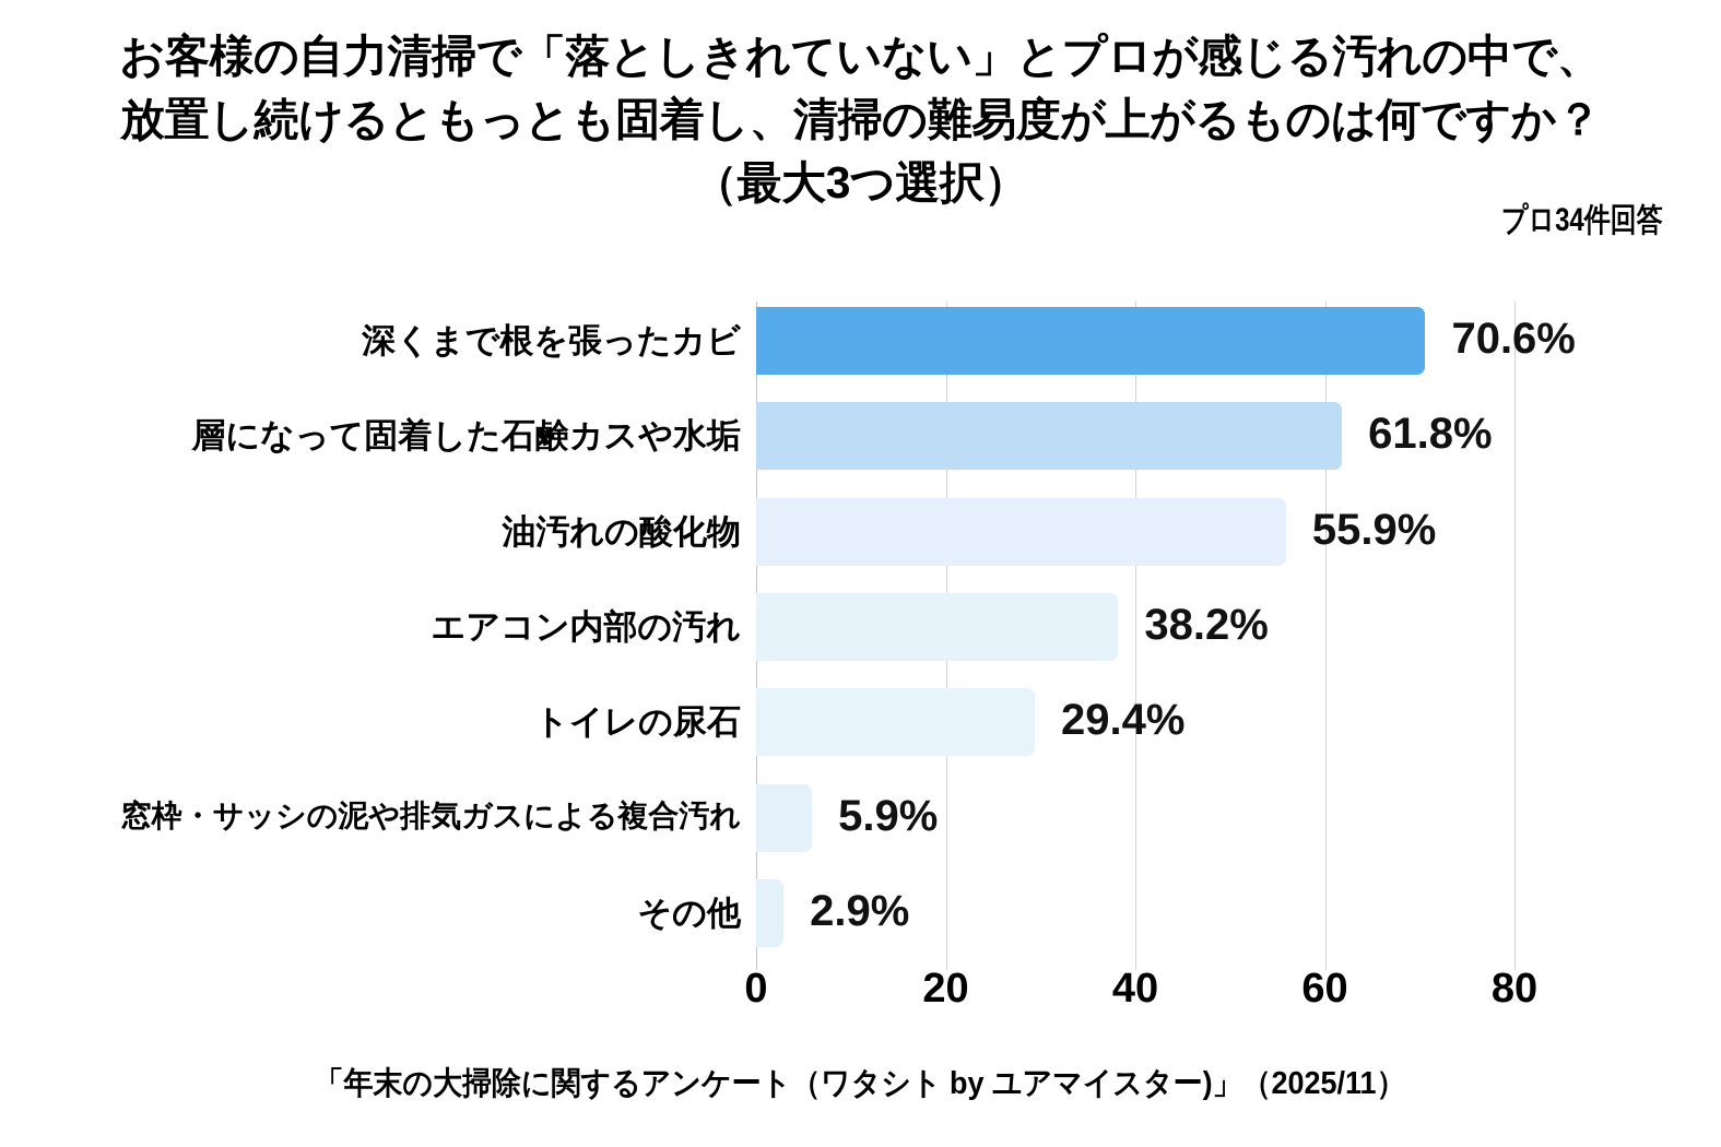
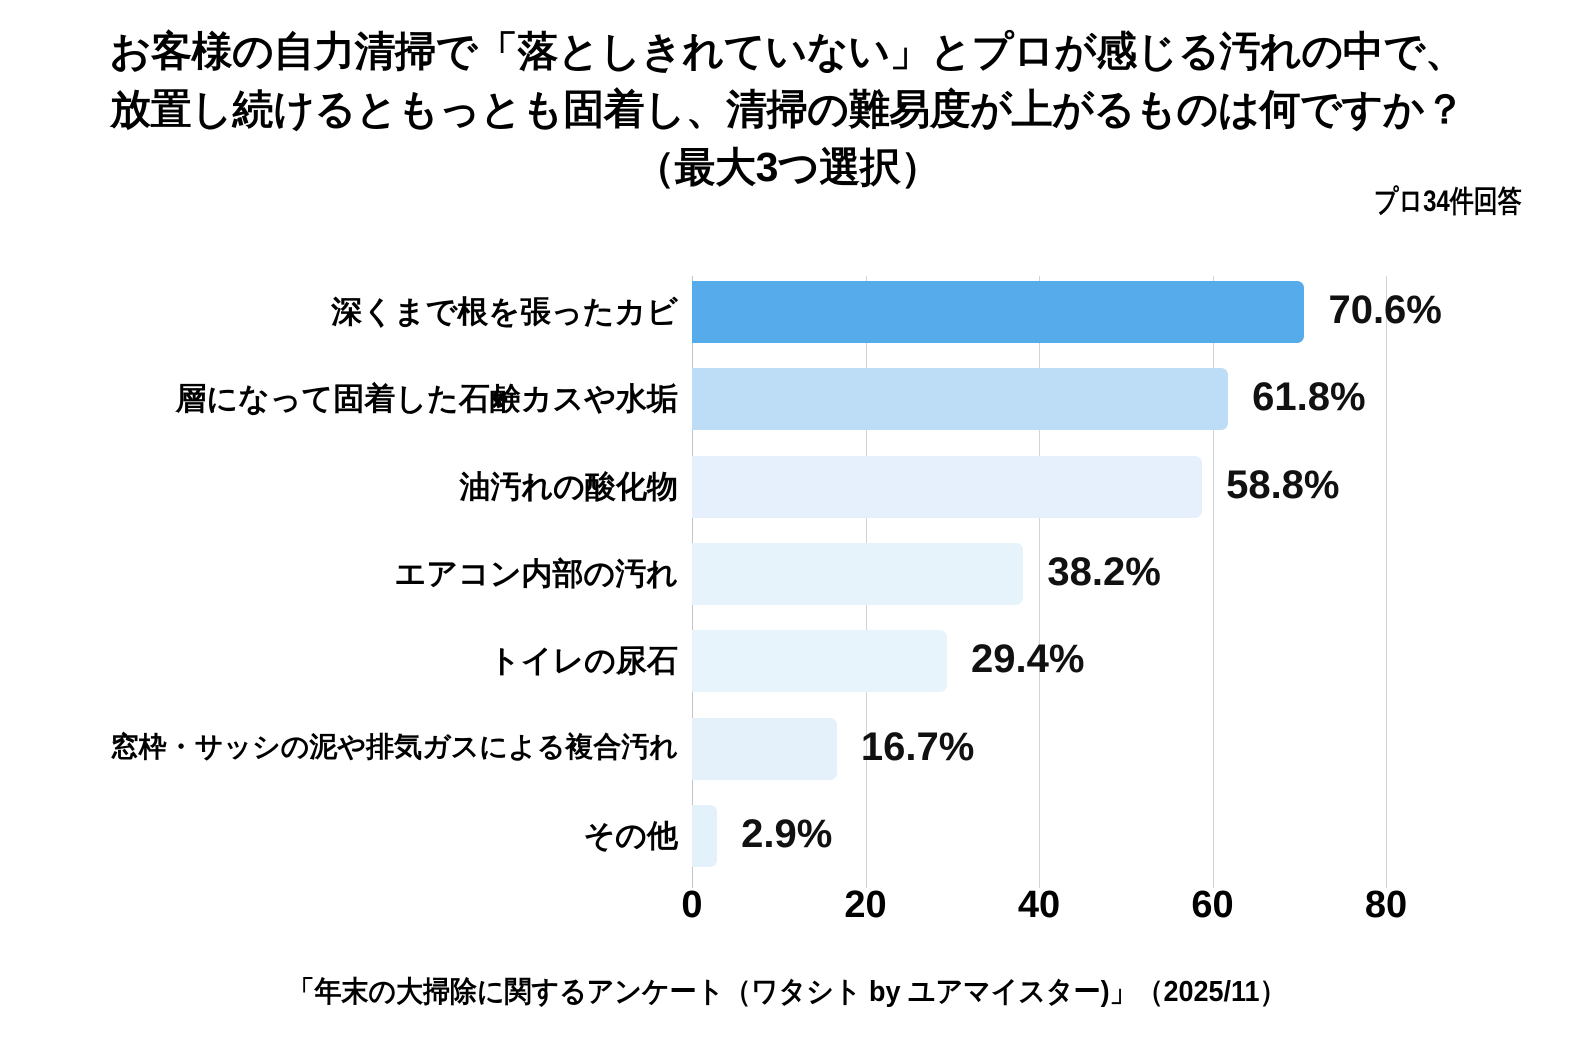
油汚れの酸化物: 55.9% -> 58.8%
窓枠・サッシの泥や排気ガスによる複合汚れ: 5.9% -> 16.7%
